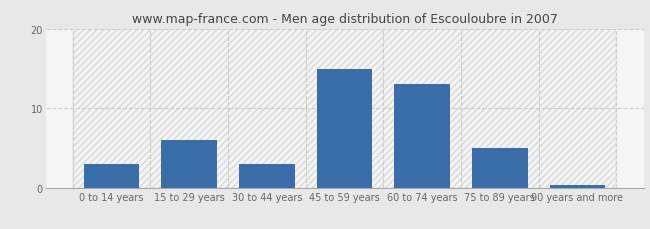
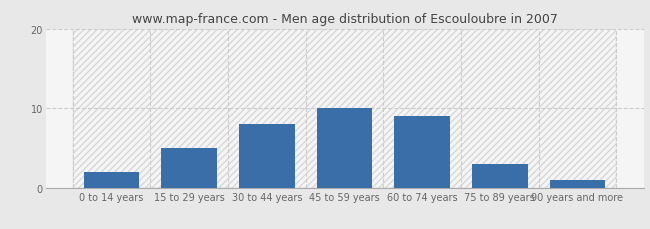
0 to 14 years: 3.0 -> 2.0
15 to 29 years: 6.0 -> 5.0
30 to 44 years: 3.0 -> 8.0
45 to 59 years: 15.0 -> 10.0
60 to 74 years: 13.0 -> 9.0
75 to 89 years: 5.0 -> 3.0
90 years and more: 0.3 -> 1.0
